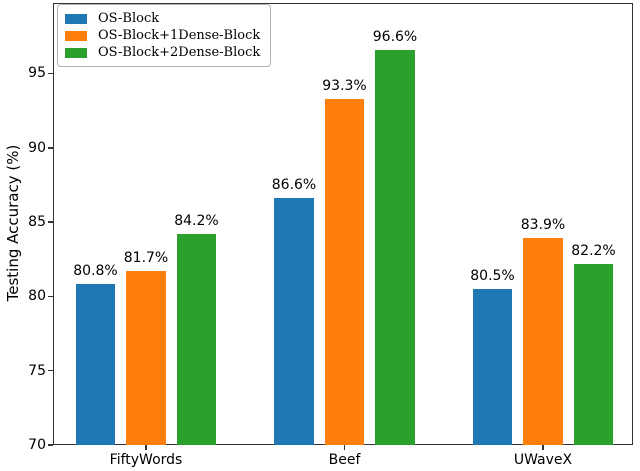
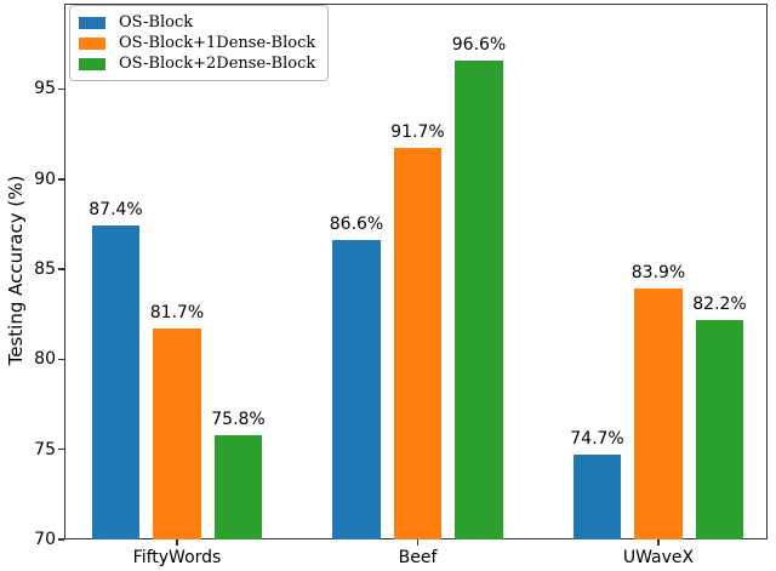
OS-Block/FiftyWords: 80.8% -> 87.4%
OS-Block+2Dense-Block/FiftyWords: 84.2% -> 75.8%
OS-Block+1Dense-Block/Beef: 93.3% -> 91.7%
OS-Block/UWaveX: 80.5% -> 74.7%
